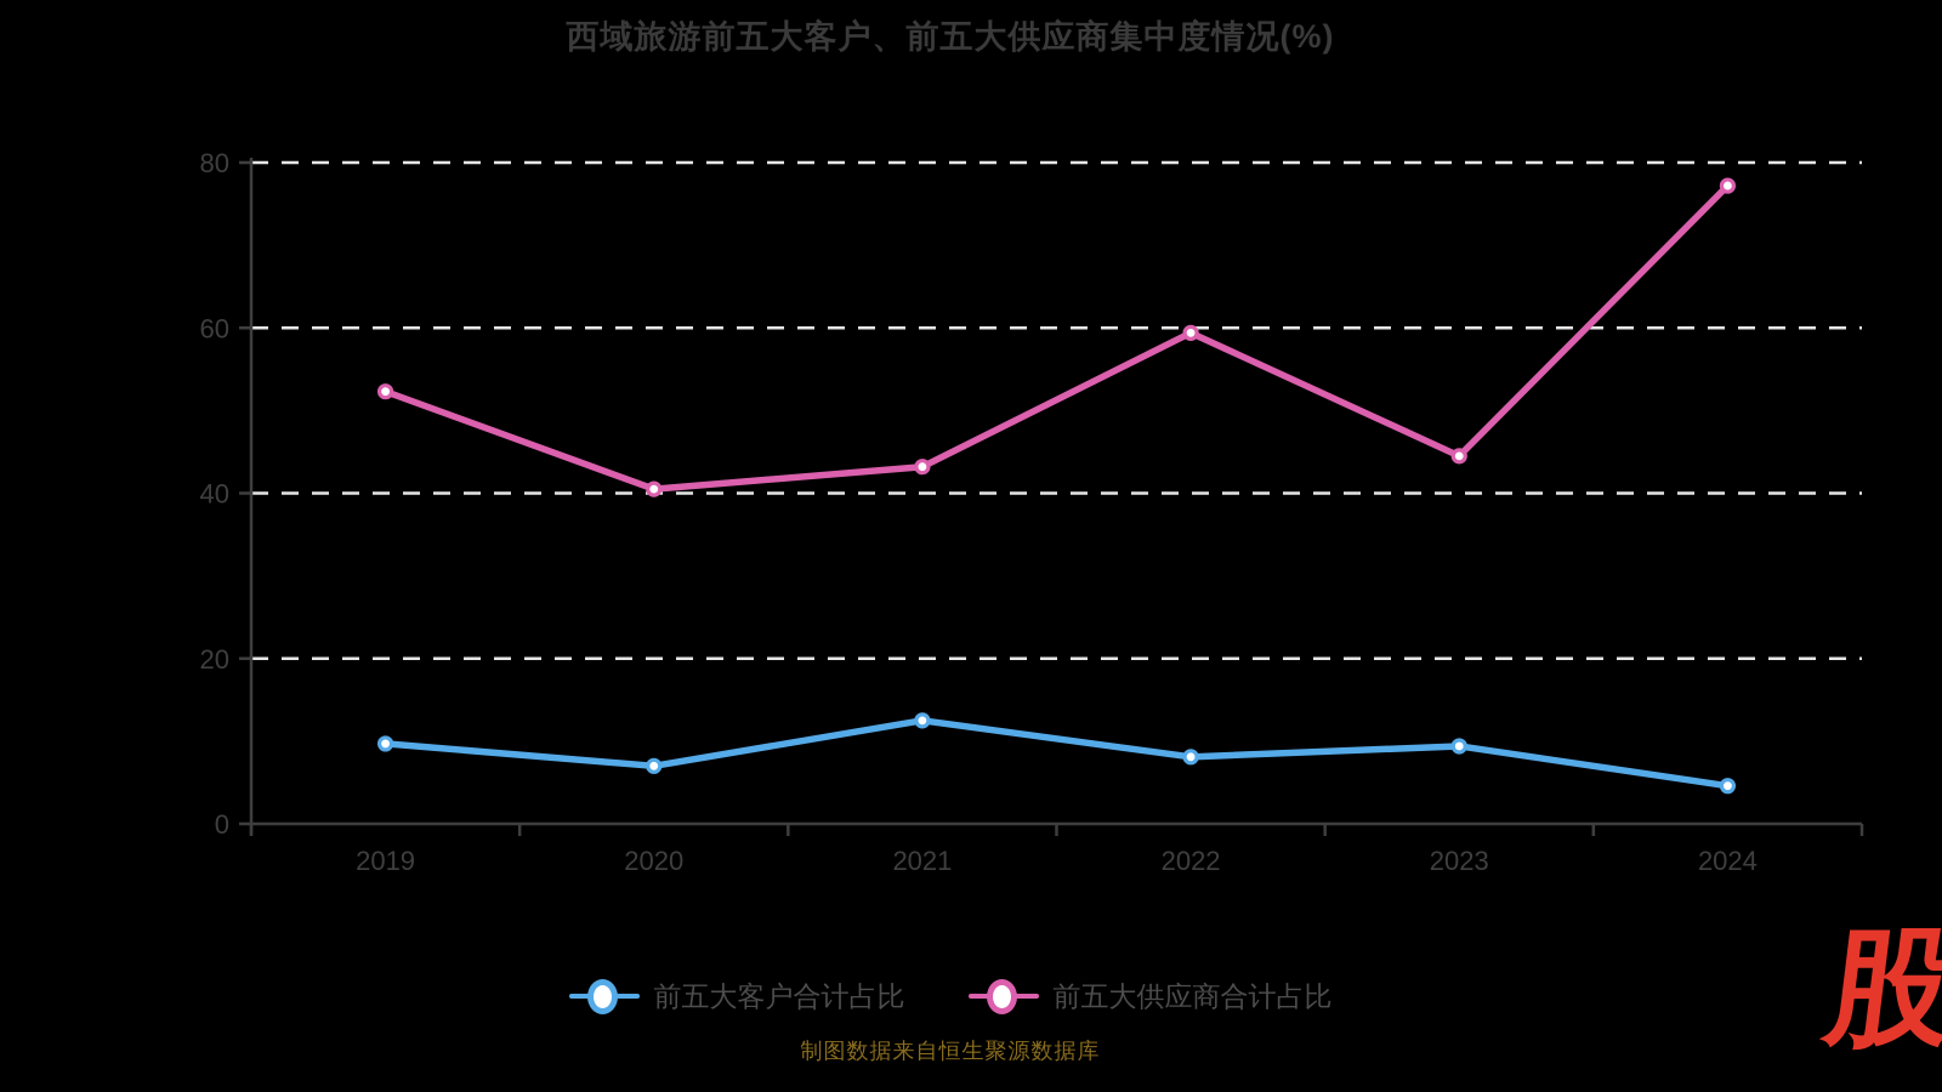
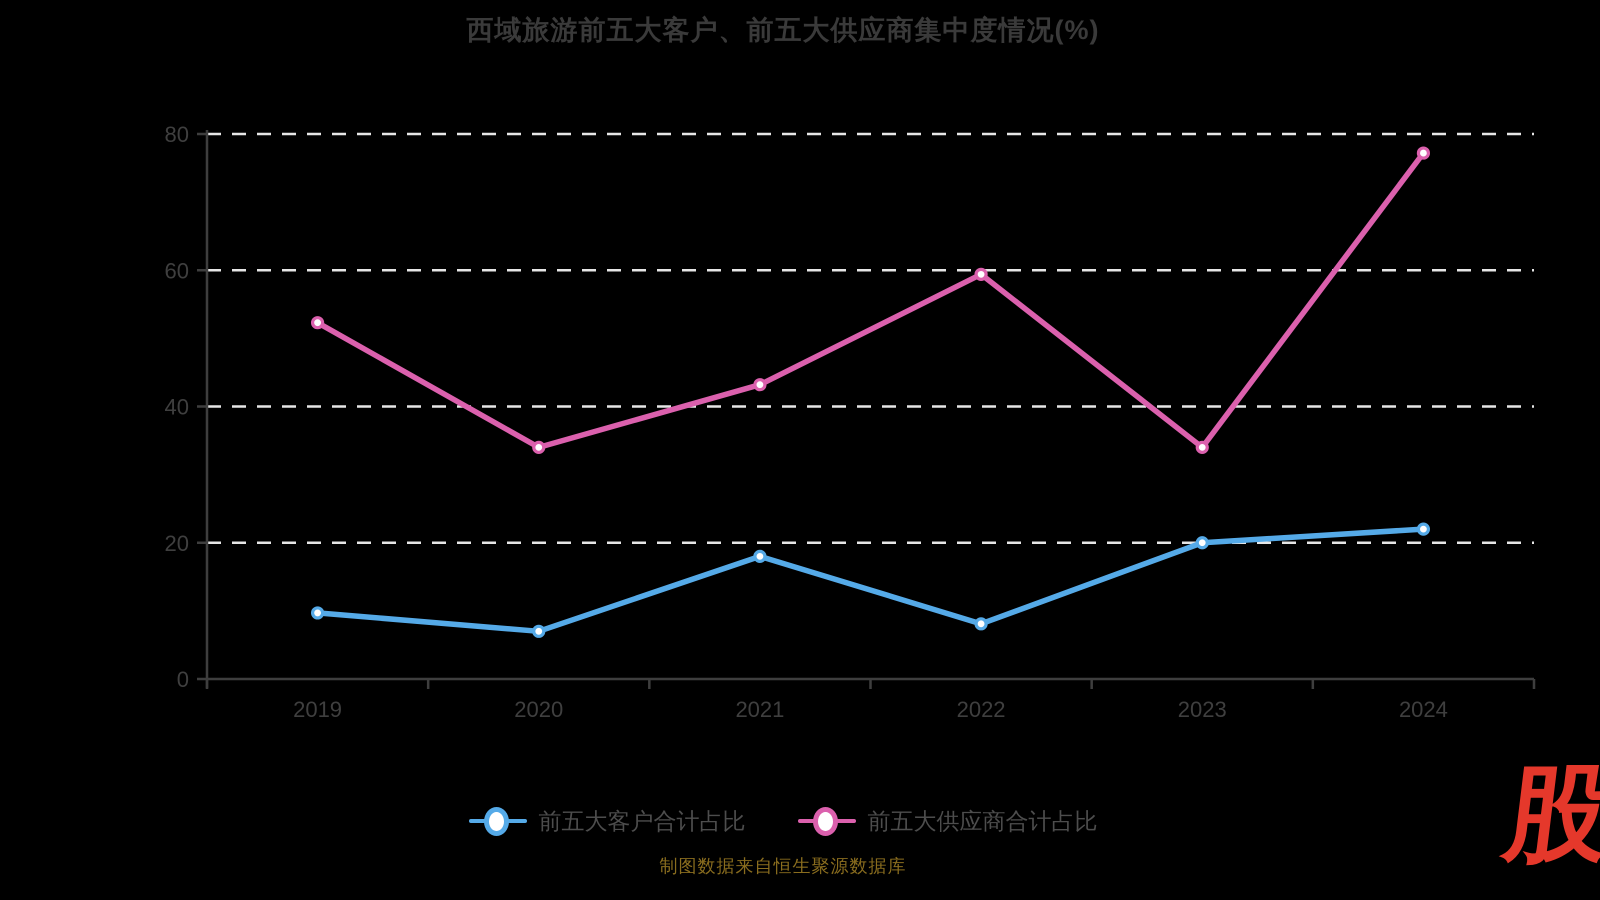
前五大供应商合计占比/2020: 40 -> 34
前五大客户合计占比/2021: 12 -> 18
前五大客户合计占比/2023: 9 -> 20
前五大供应商合计占比/2023: 44 -> 34
前五大客户合计占比/2024: 5 -> 22
